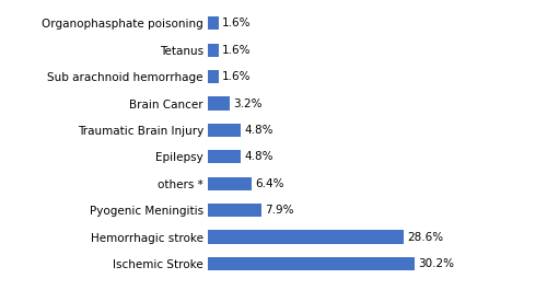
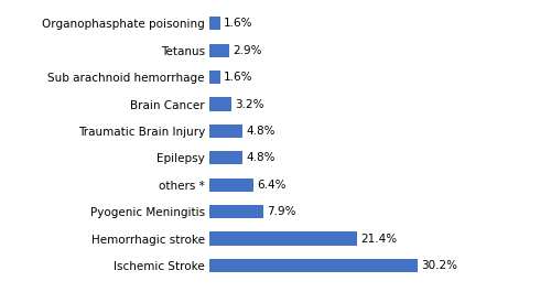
Tetanus: 1.6% -> 2.9%
Hemorrhagic stroke: 28.6% -> 21.4%
